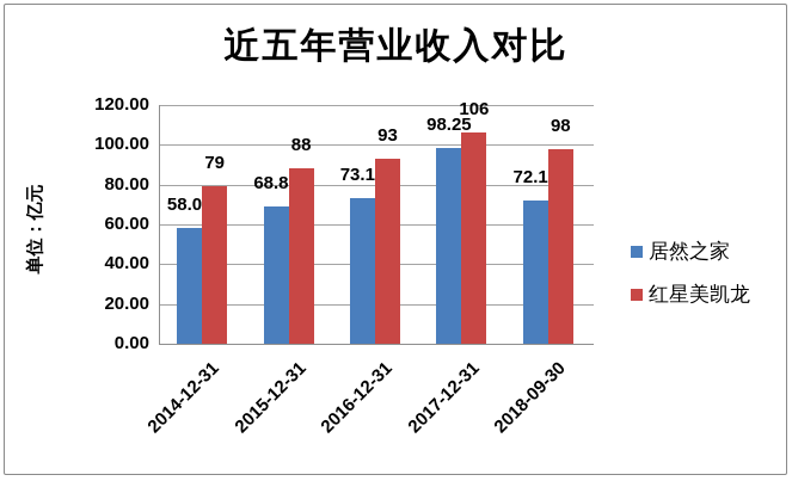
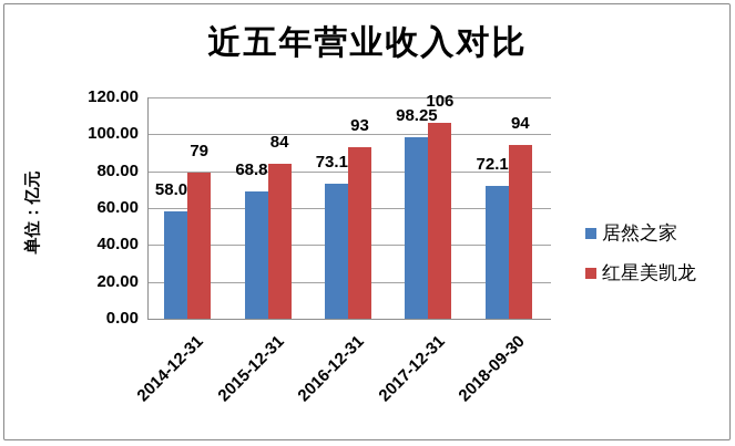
红星美凯龙/2015-12-31: 88 -> 84
红星美凯龙/2018-09-30: 98 -> 94
